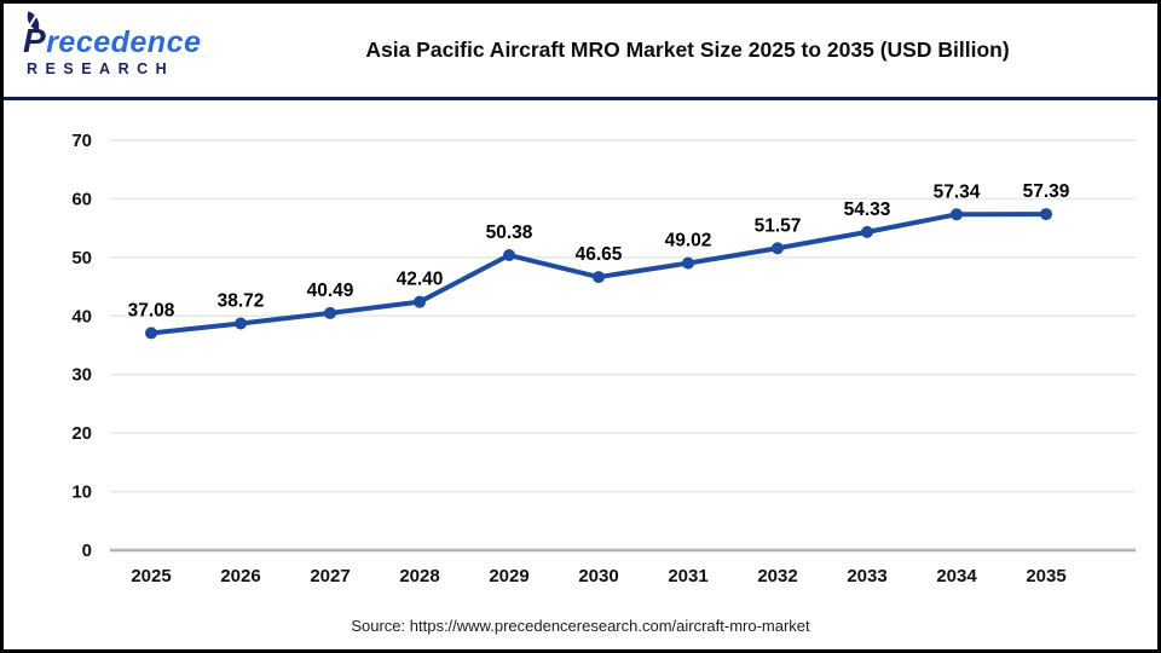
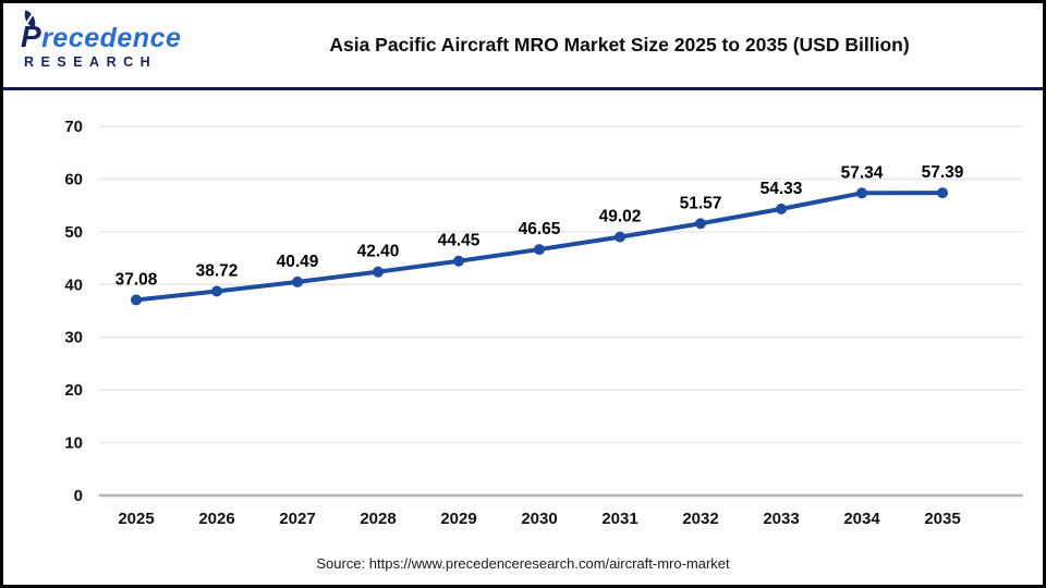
2029: 50.38 -> 44.45
